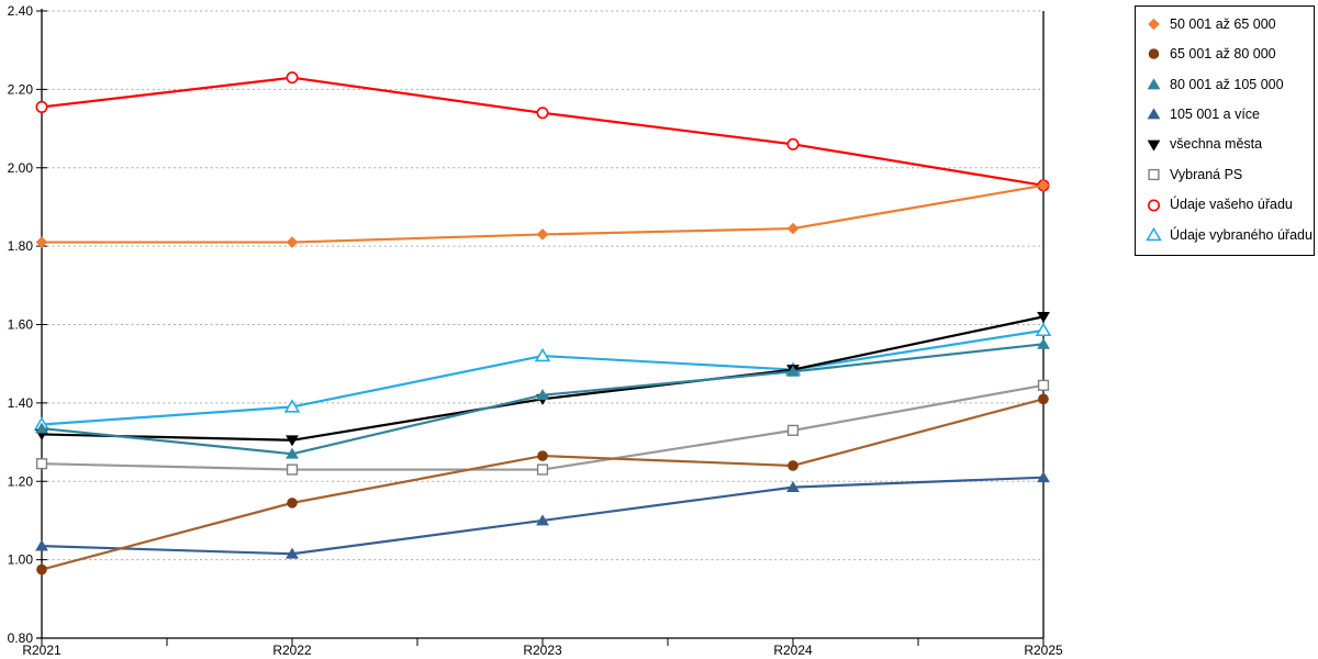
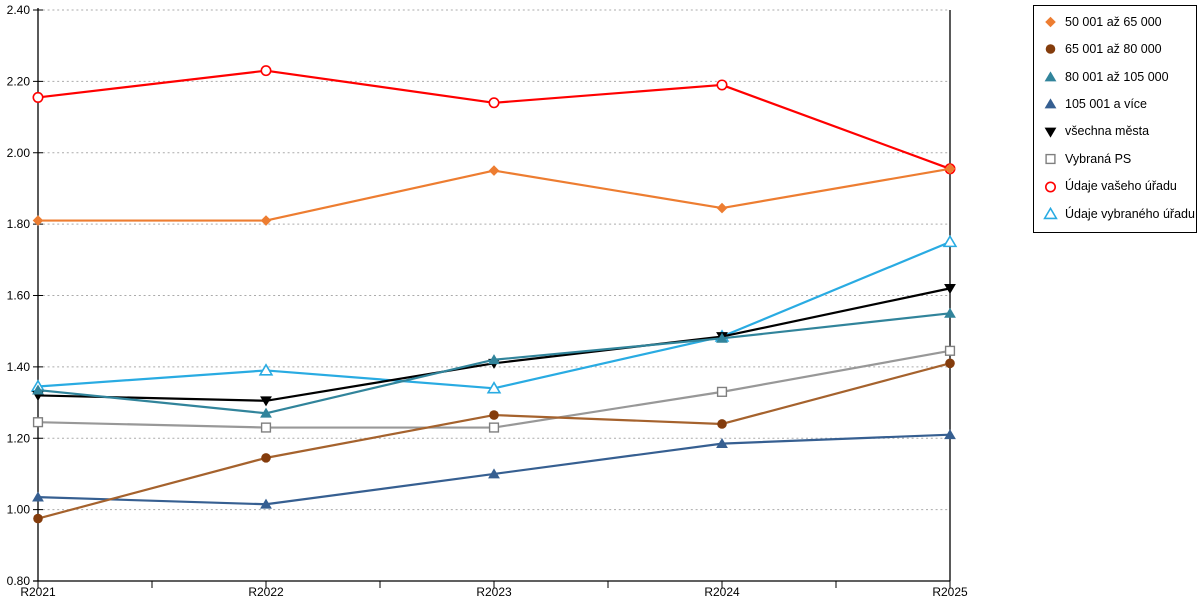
50 001 až 65 000/R2023: 1.83 -> 1.95
Údaje vybraného úřadu/R2023: 1.52 -> 1.34
Údaje vašeho úřadu/R2024: 2.06 -> 2.19
Údaje vybraného úřadu/R2025: 1.58 -> 1.75
